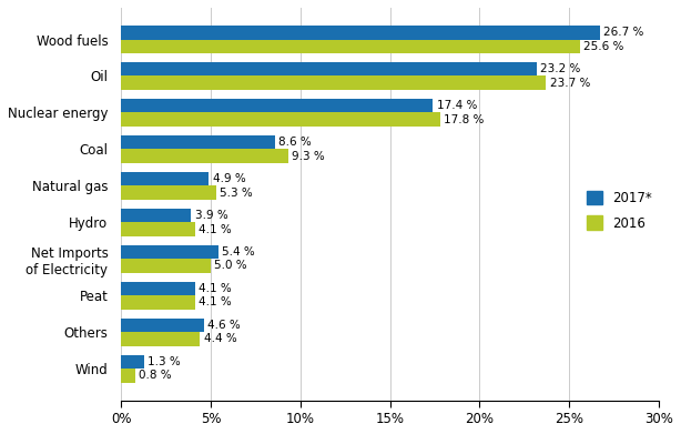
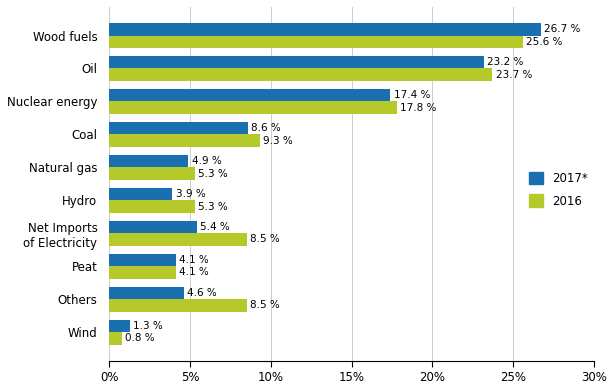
2016/Hydro: 4.1 -> 5.3
2016/Net Imports of Electricity: 5.0 -> 8.5
2016/Others: 4.4 -> 8.5
